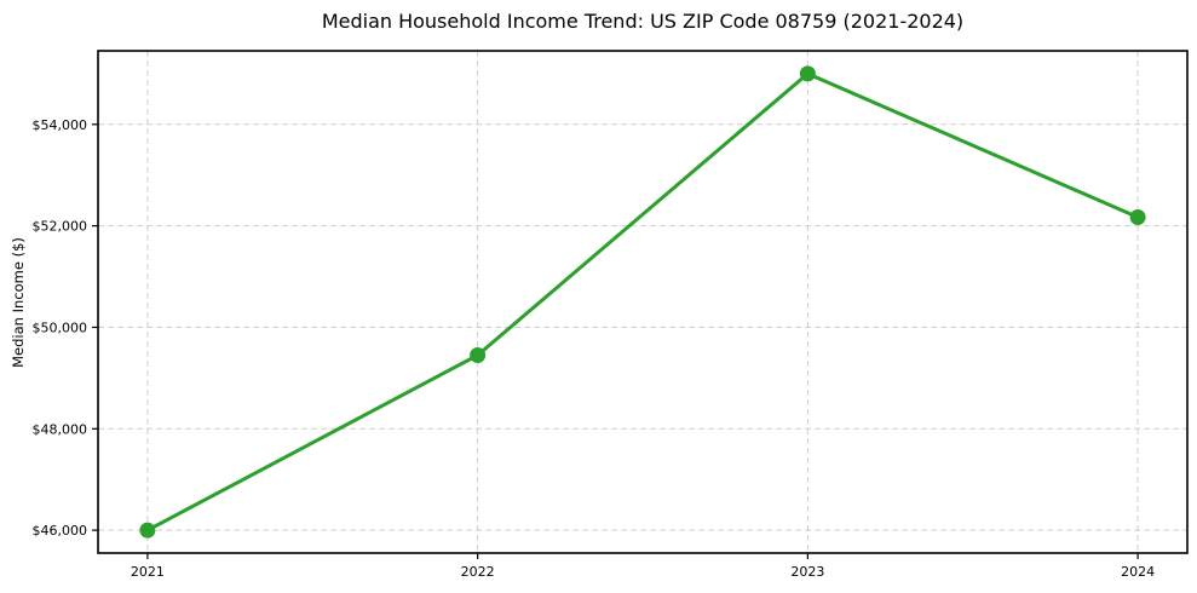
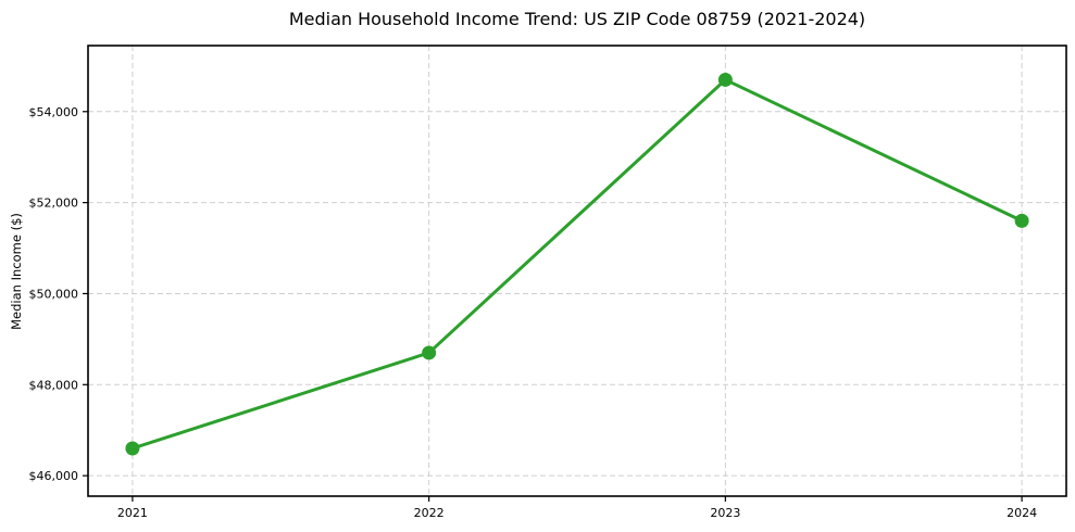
2021: $46000 -> $46600
2022: $49400 -> $48700
2023: $55000 -> $54700
2024: $52200 -> $51600
